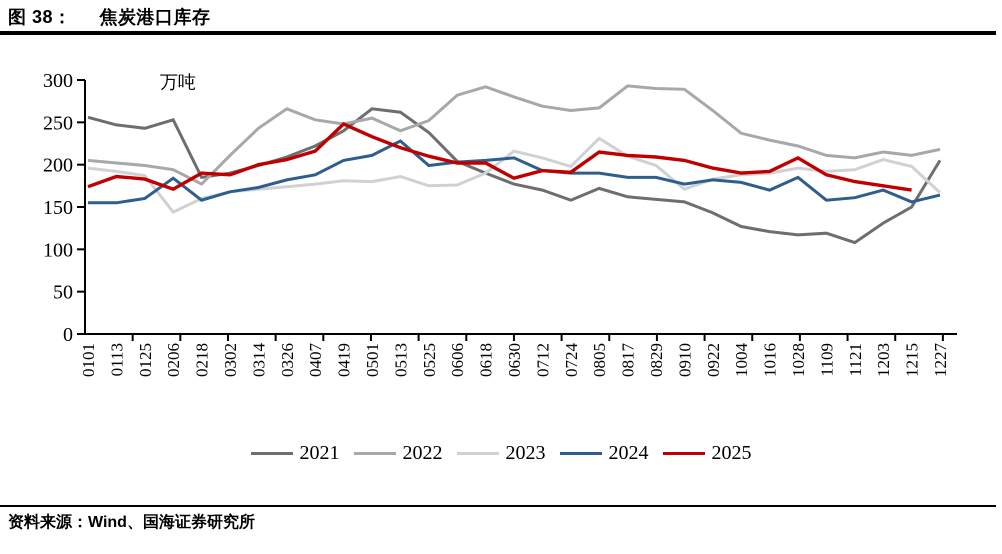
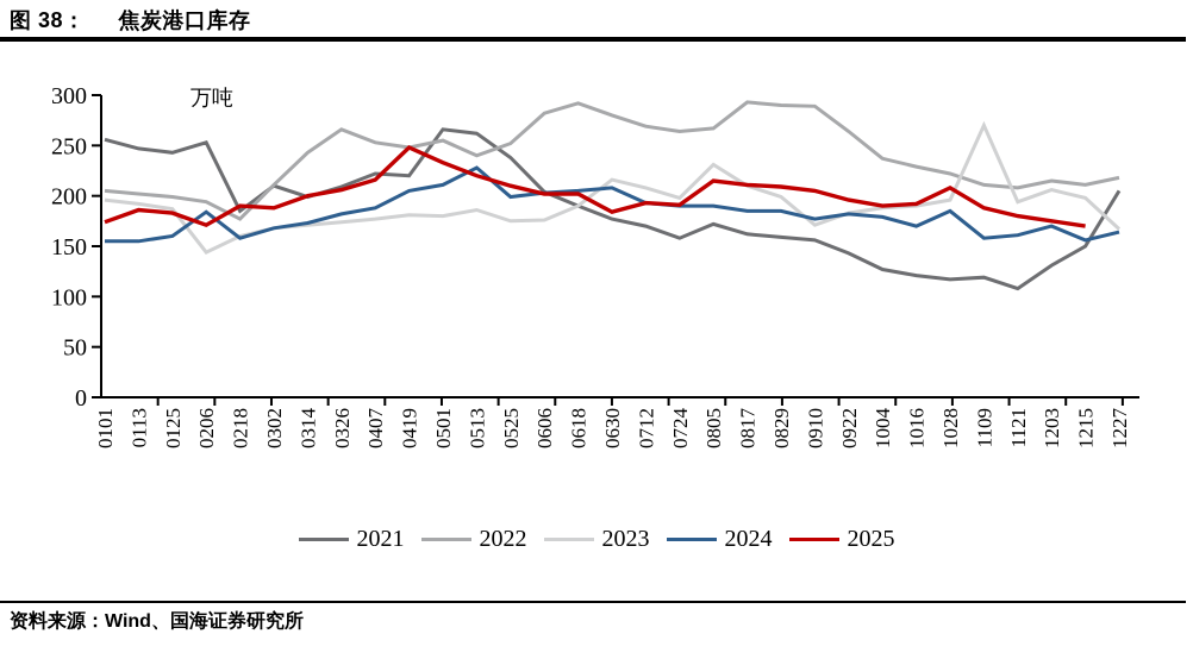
2021/0302: 190 -> 210
2021/0419: 240 -> 220
2023/1109: 190 -> 270
